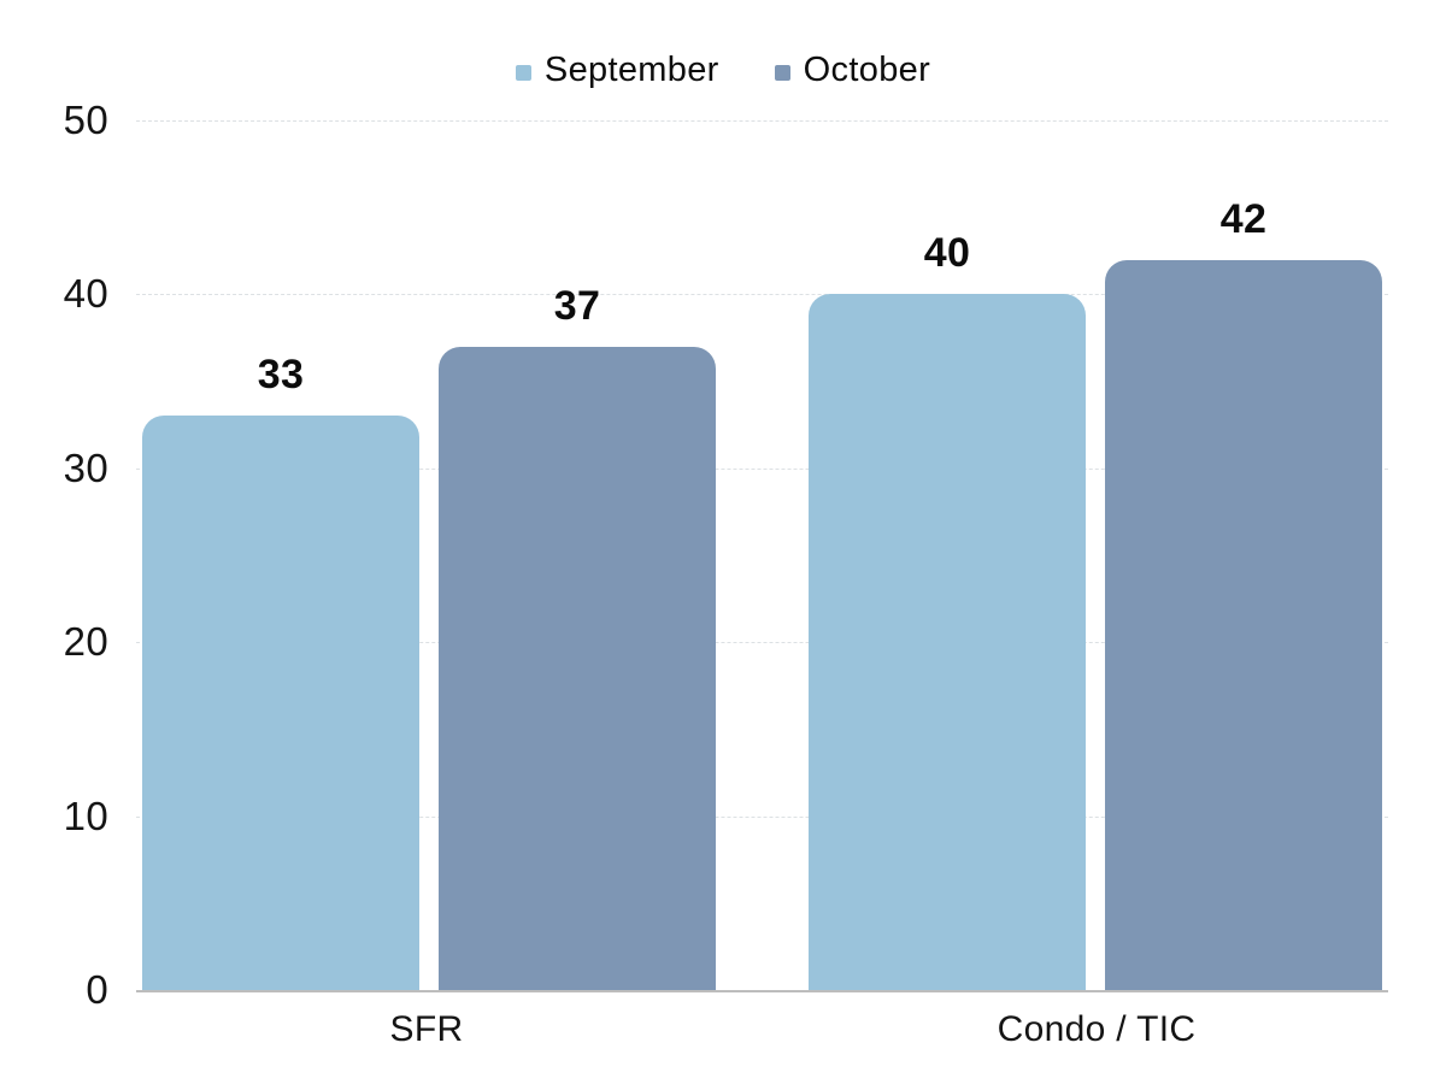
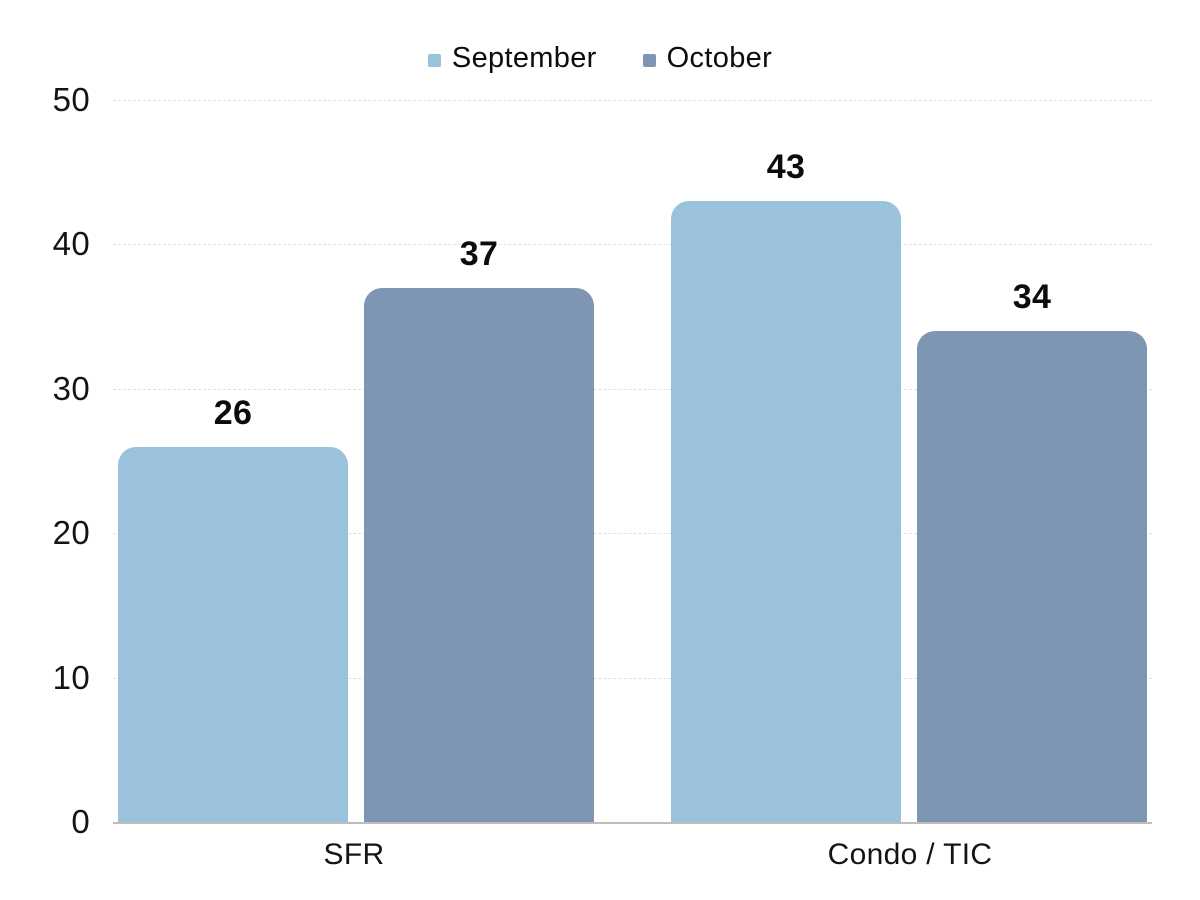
September/SFR: 33 -> 26
September/Condo / TIC: 40 -> 43
October/Condo / TIC: 42 -> 34
